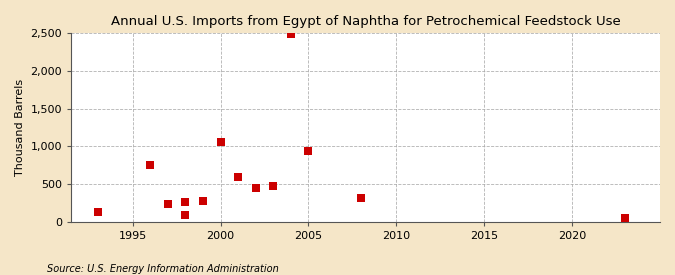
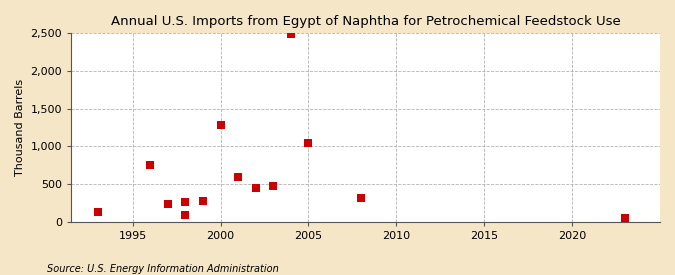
2000: 1,060 -> 1,280
2005: 940 -> 1,040
